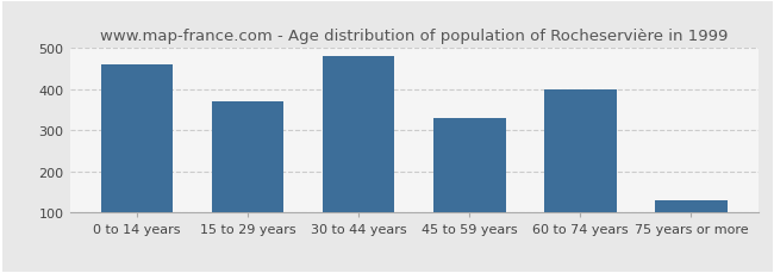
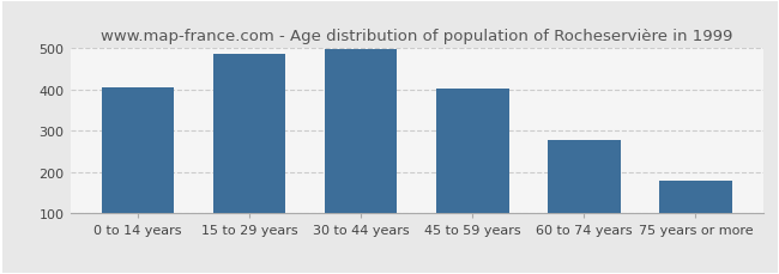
0 to 14 years: 460 -> 405
15 to 29 years: 370 -> 488
30 to 44 years: 480 -> 498
45 to 59 years: 330 -> 402
60 to 74 years: 400 -> 277
75 years or more: 130 -> 179
